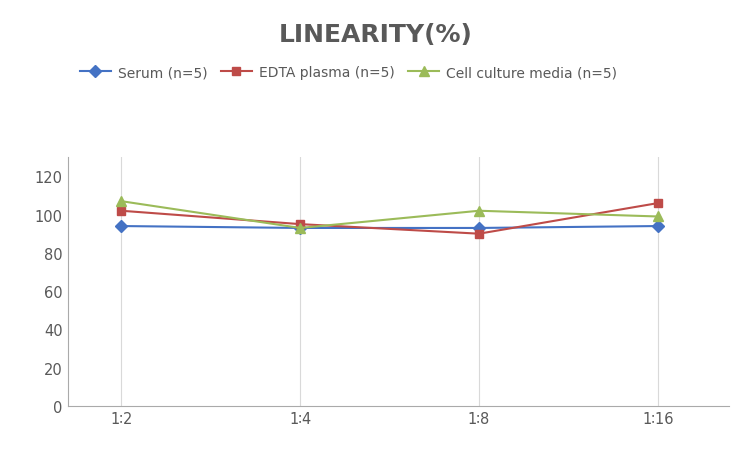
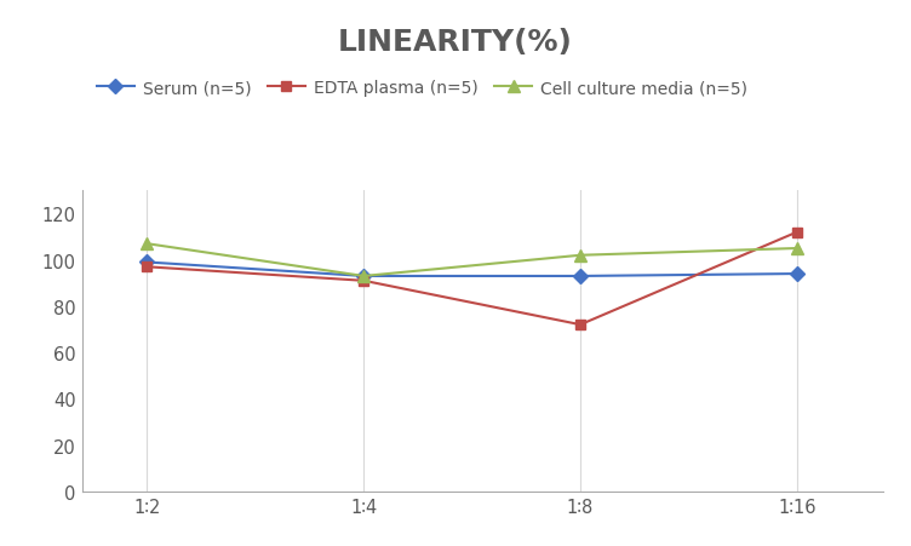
Serum (n=5)/1∶2: 94 -> 99
EDTA plasma (n=5)/1∶2: 102 -> 97
EDTA plasma (n=5)/1∶4: 95 -> 91
EDTA plasma (n=5)/1∶8: 90 -> 72
EDTA plasma (n=5)/1∶16: 106 -> 112
Cell culture media (n=5)/1∶16: 99 -> 105
